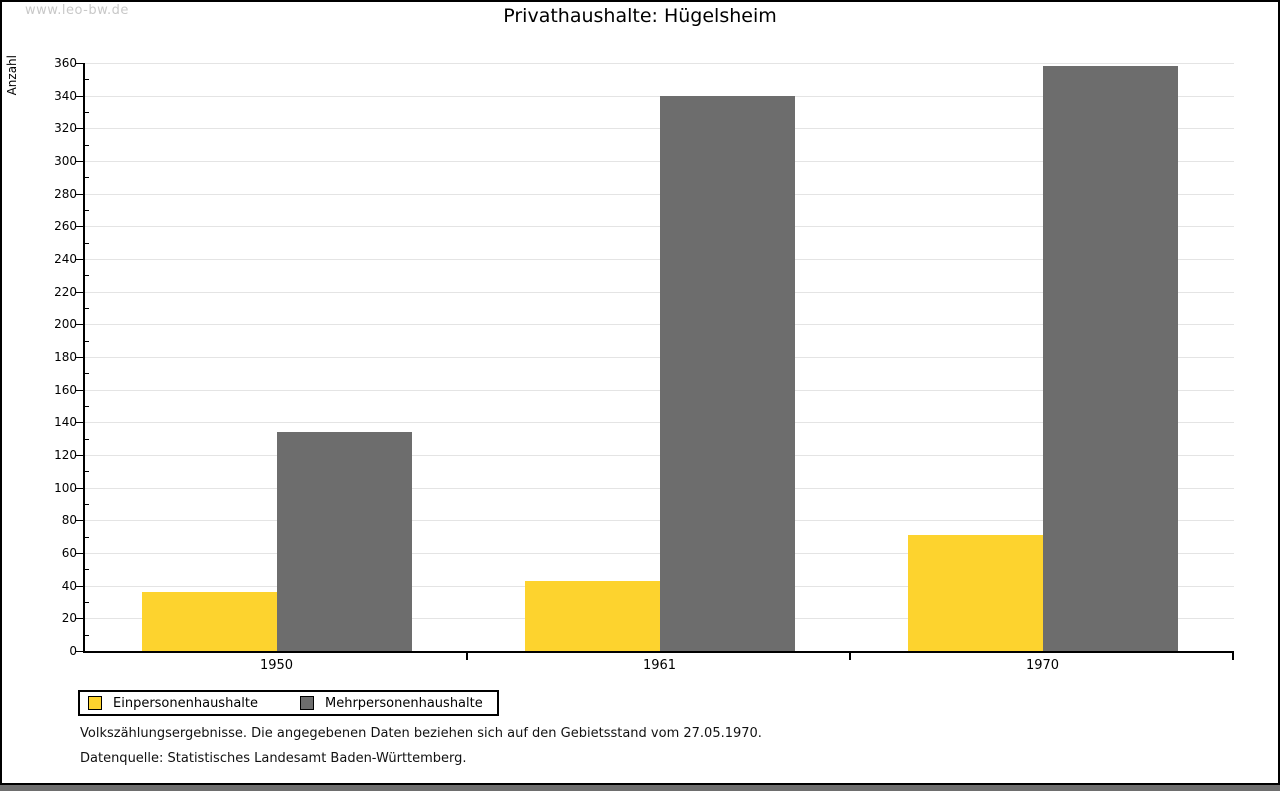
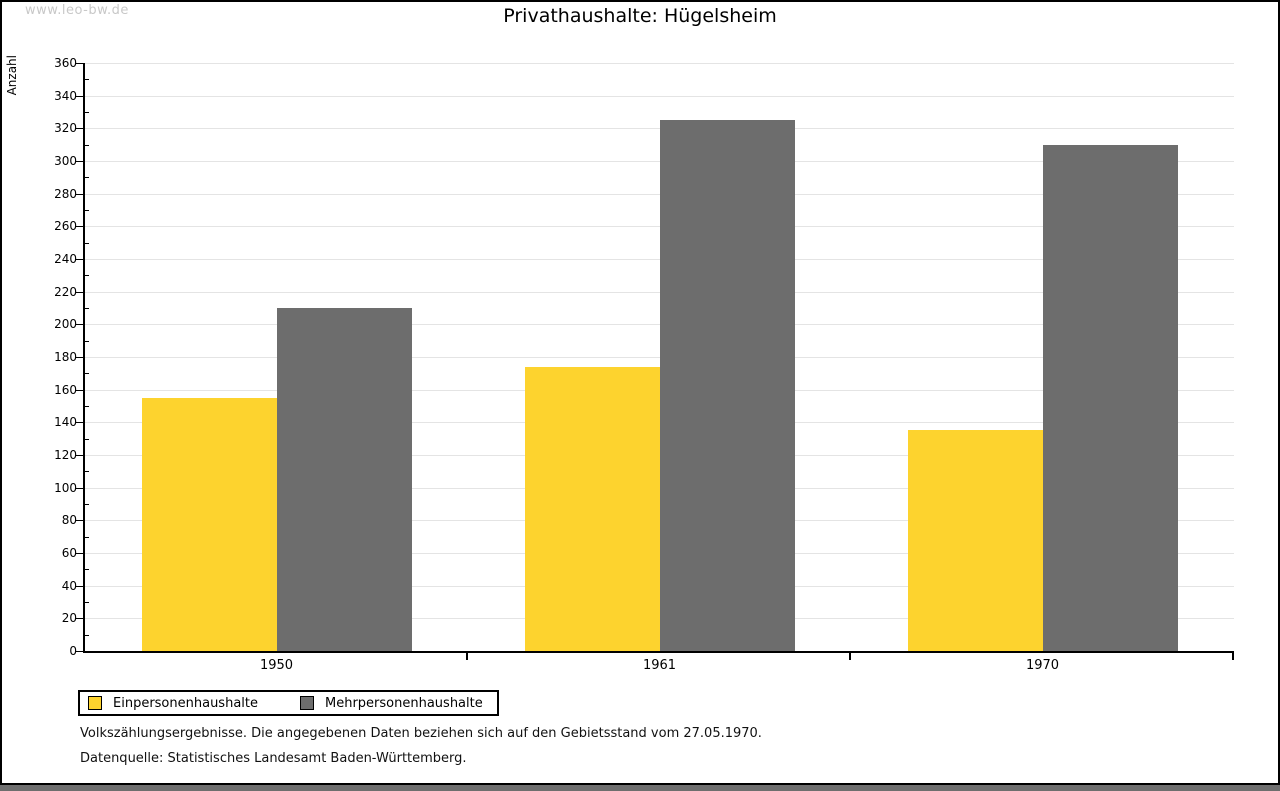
Einpersonenhaushalte/1950: 36 -> 155
Mehrpersonenhaushalte/1950: 134 -> 210
Einpersonenhaushalte/1961: 43 -> 174
Mehrpersonenhaushalte/1961: 340 -> 325
Einpersonenhaushalte/1970: 71 -> 135
Mehrpersonenhaushalte/1970: 358 -> 310
